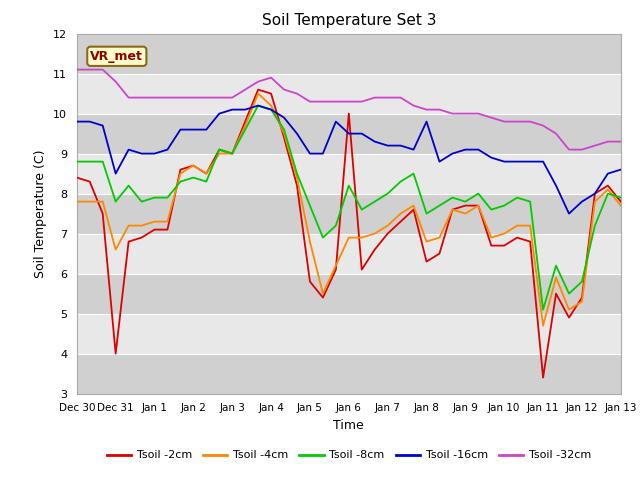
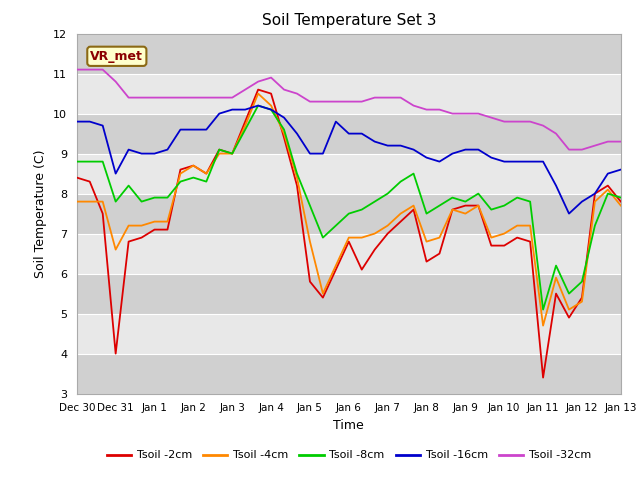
Tsoil -2cm/Jan 6: 10.0 -> 6.8
Tsoil -8cm/Jan 6: 8.2 -> 7.5
Tsoil -16cm/Jan 8: 9.8 -> 8.9
